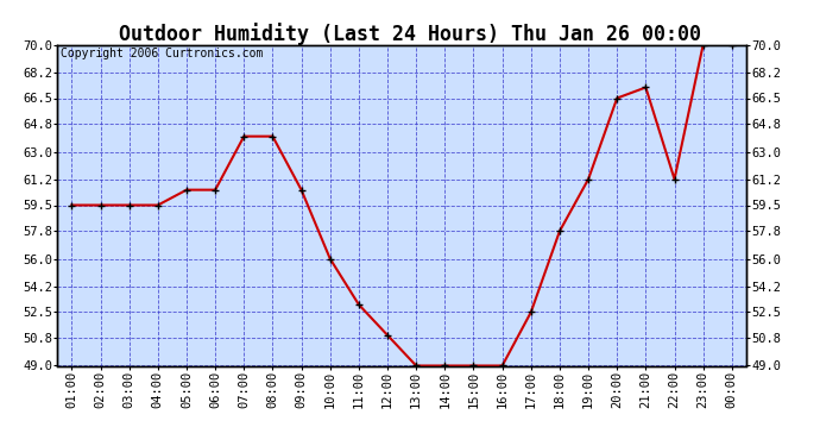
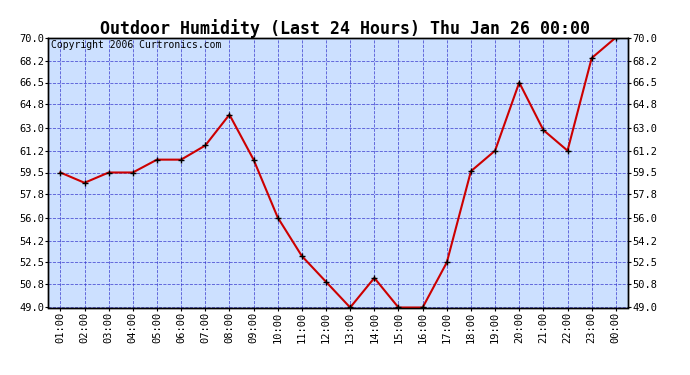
02:00: 59.5 -> 58.7
07:00: 64.0 -> 61.6
14:00: 49.0 -> 51.3
18:00: 57.8 -> 59.6
21:00: 67.2 -> 62.8
23:00: 70.0 -> 68.4
